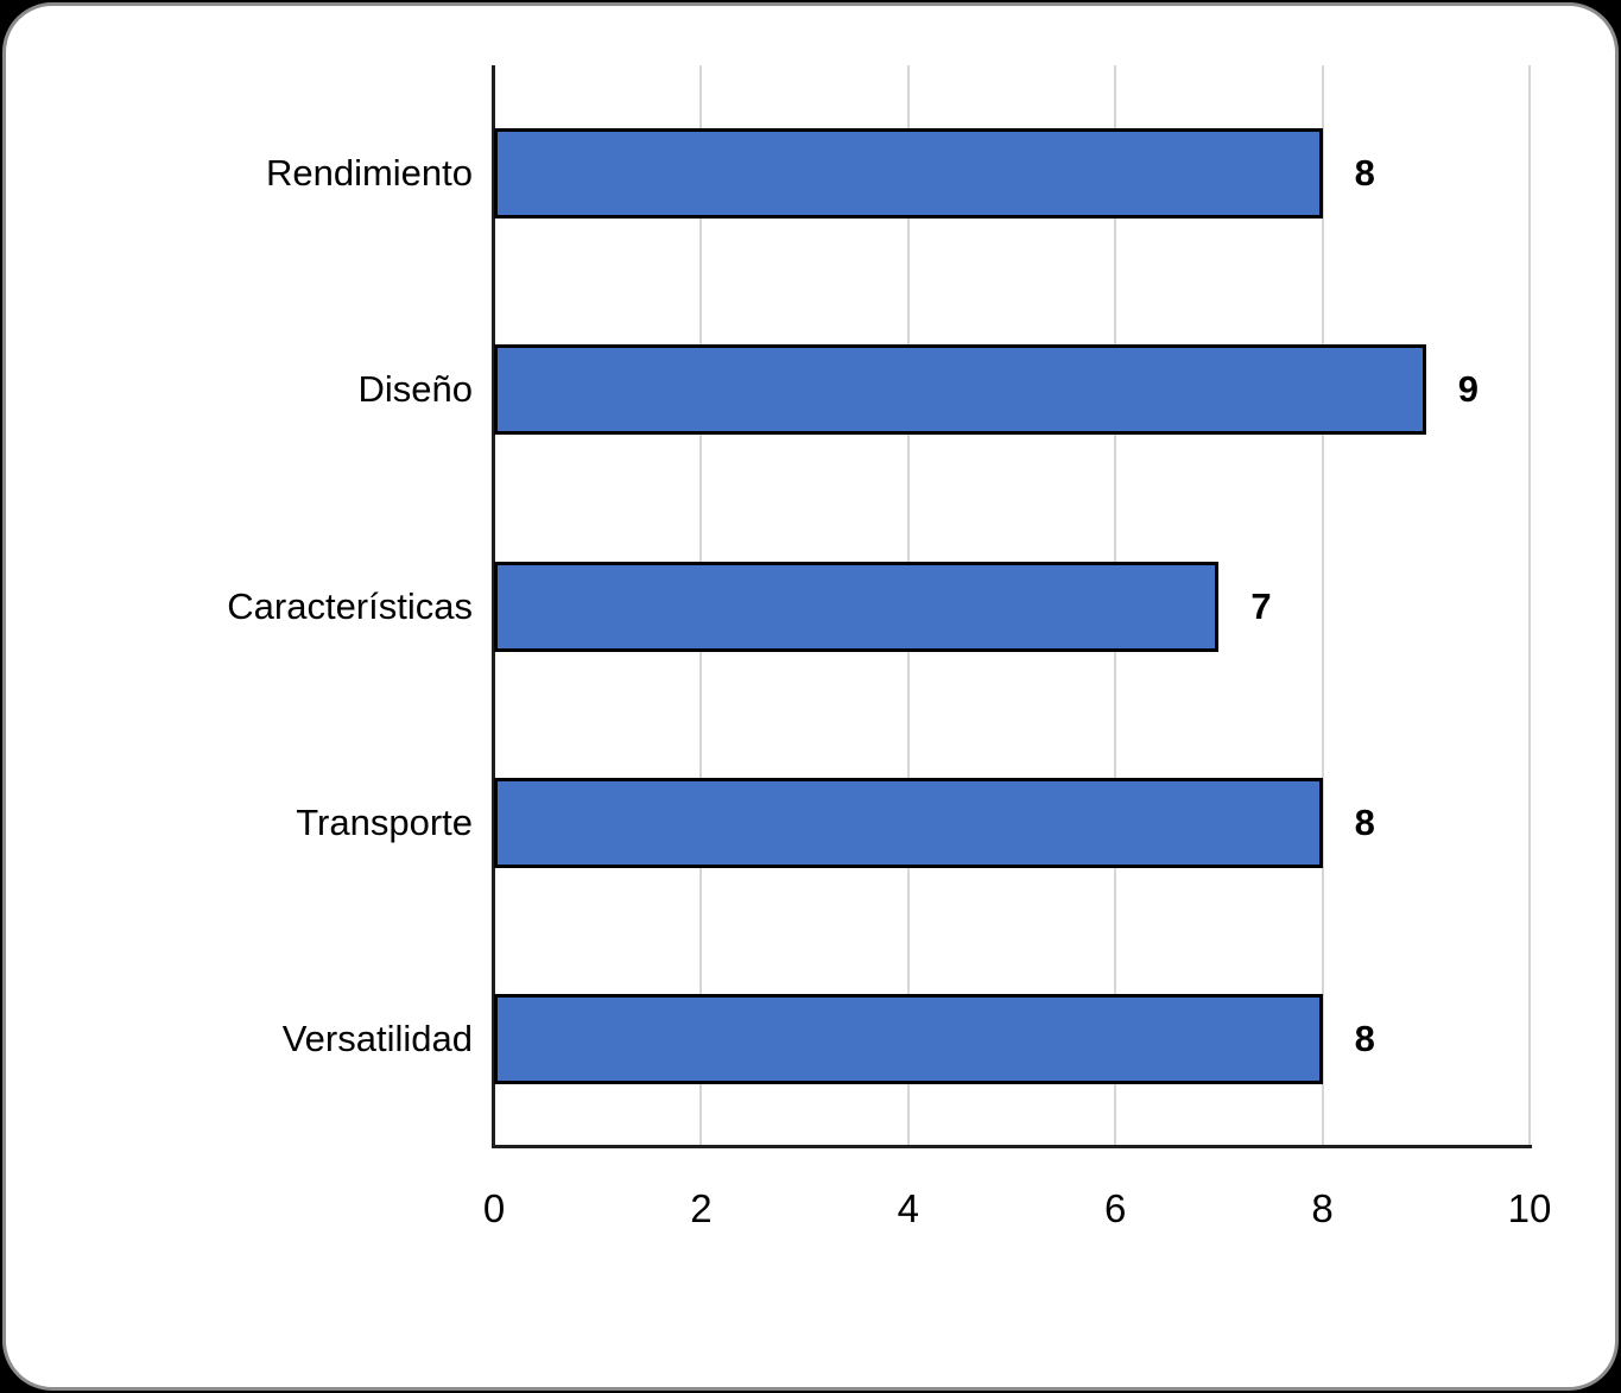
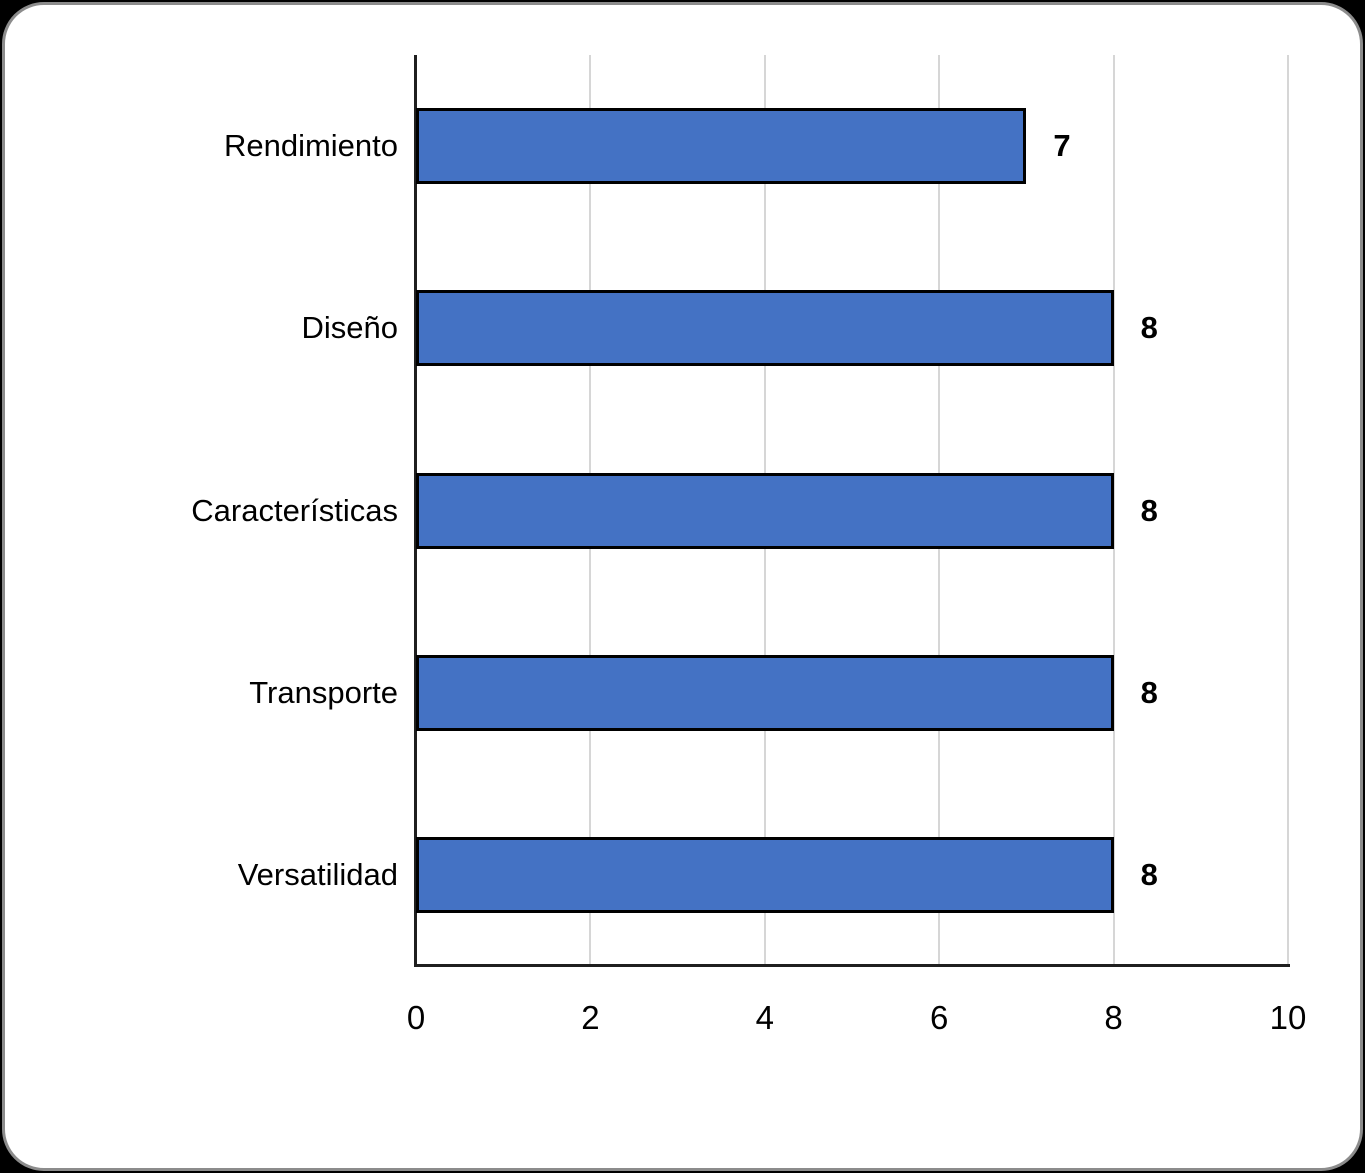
Rendimiento: 8 -> 7
Diseño: 9 -> 8
Características: 7 -> 8
